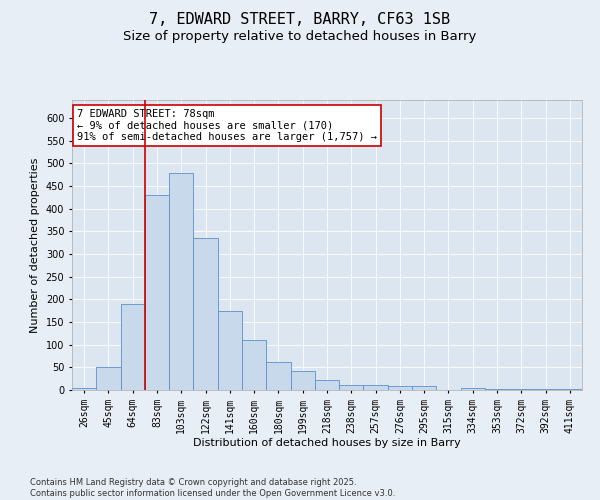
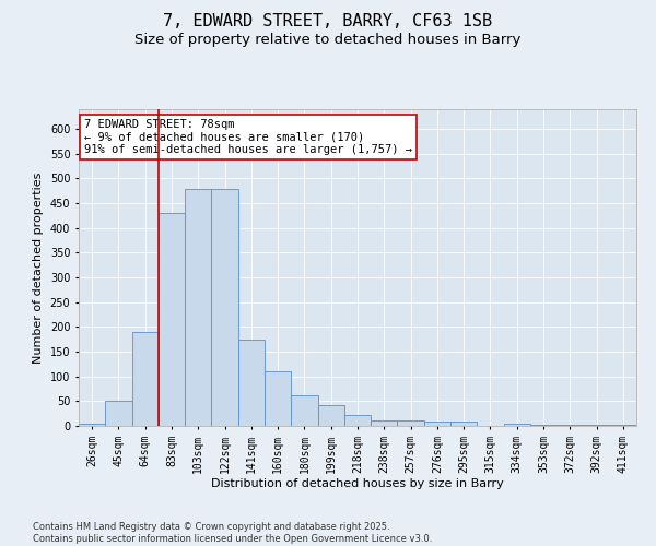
122sqm: 335 -> 480
